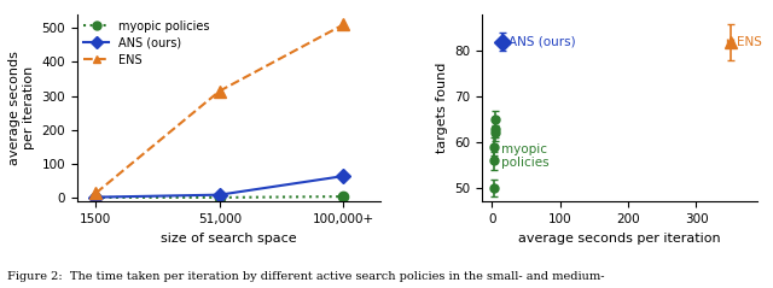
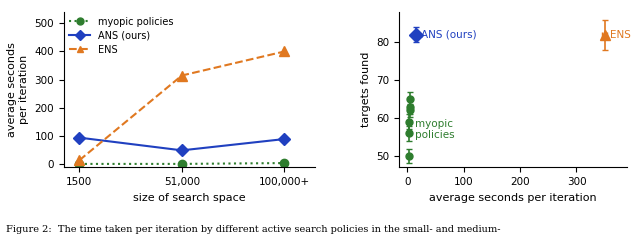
ANS (ours)/1500: 3 -> 95
ANS (ours)/51,000: 10 -> 50
ANS (ours)/100,000+: 65 -> 90
ENS/100,000+: 510 -> 400
